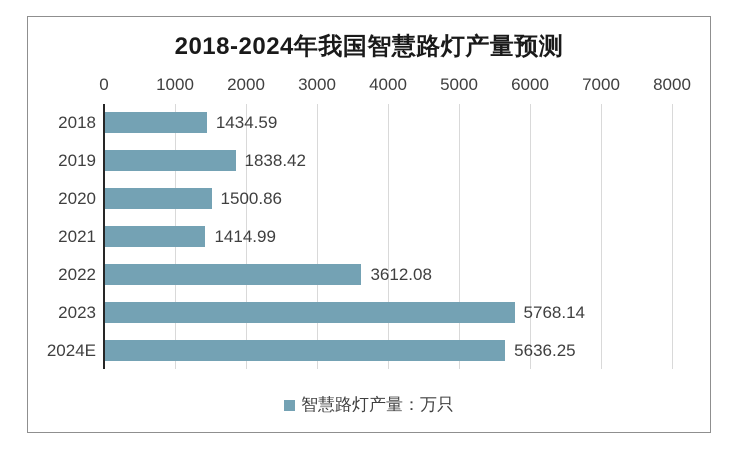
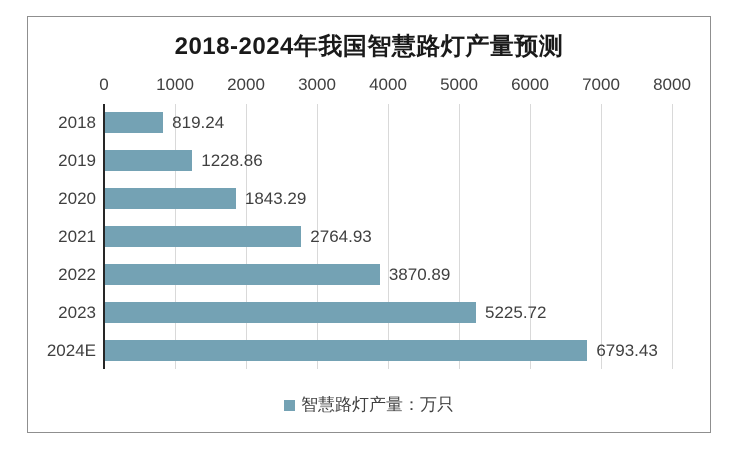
2018: 1434.59 -> 819.24
2019: 1838.42 -> 1228.86
2020: 1500.86 -> 1843.29
2021: 1414.99 -> 2764.93
2022: 3612.08 -> 3870.89
2023: 5768.14 -> 5225.72
2024E: 5636.25 -> 6793.43
